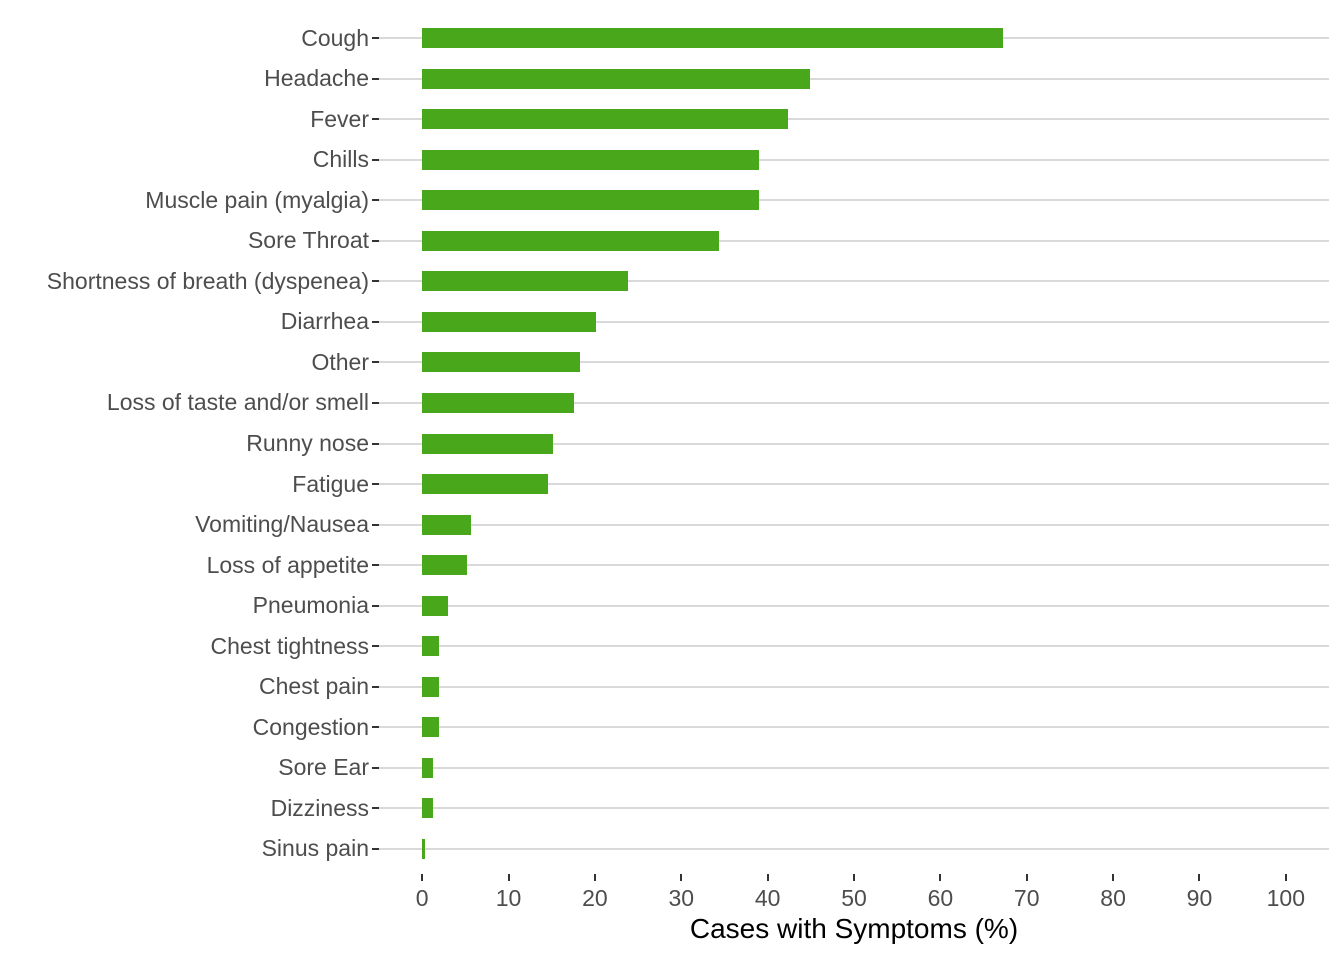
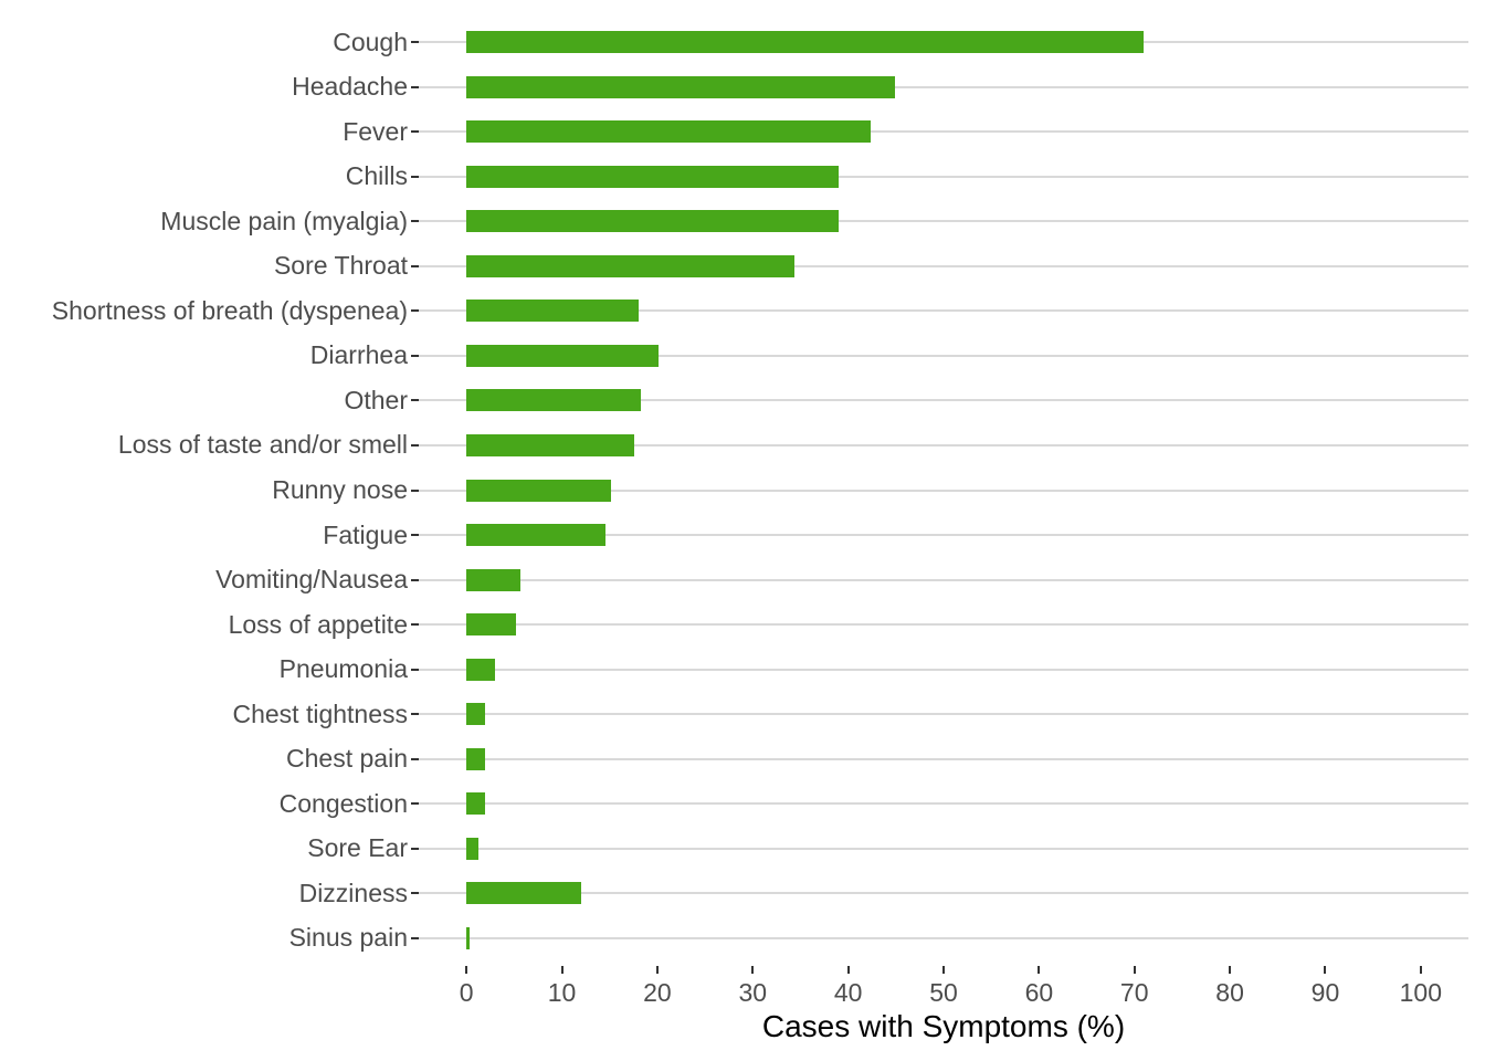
Cough: 67 -> 71
Shortness of breath (dyspenea): 24 -> 18
Dizziness: 1 -> 12
